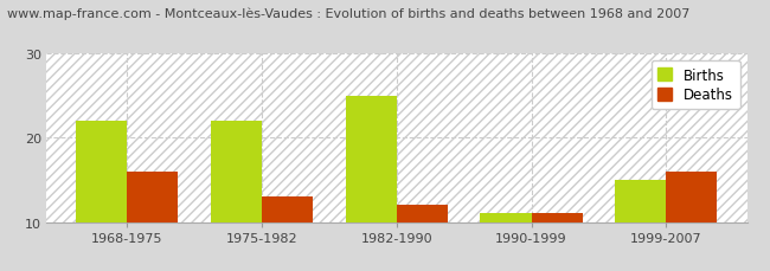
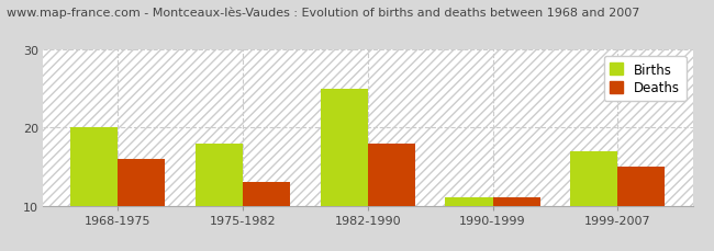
Births/1968-1975: 22 -> 20
Births/1975-1982: 22 -> 18
Deaths/1982-1990: 12 -> 18
Births/1999-2007: 15 -> 17
Deaths/1999-2007: 16 -> 15
